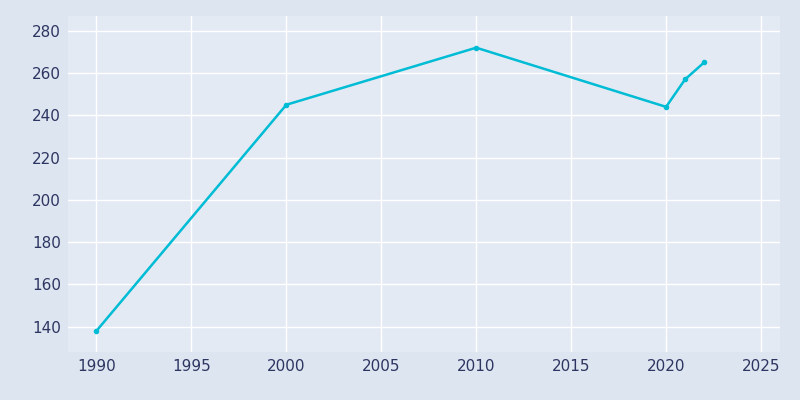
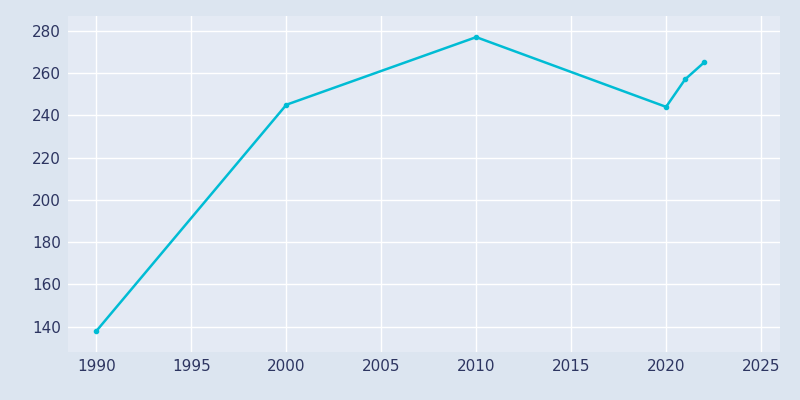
2010: 272 -> 277
